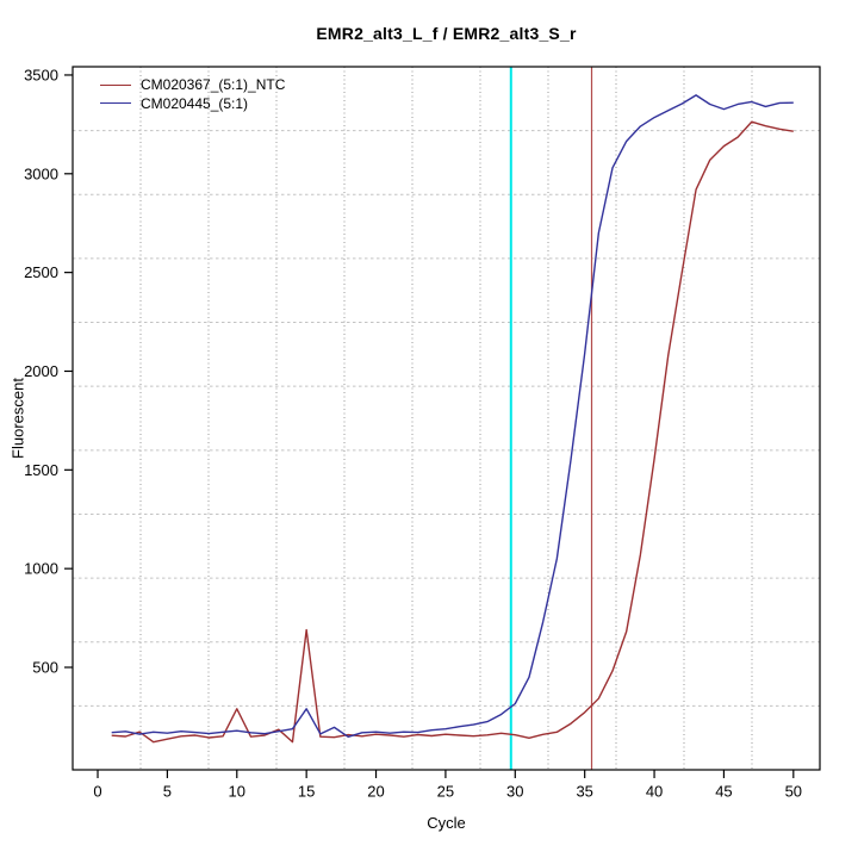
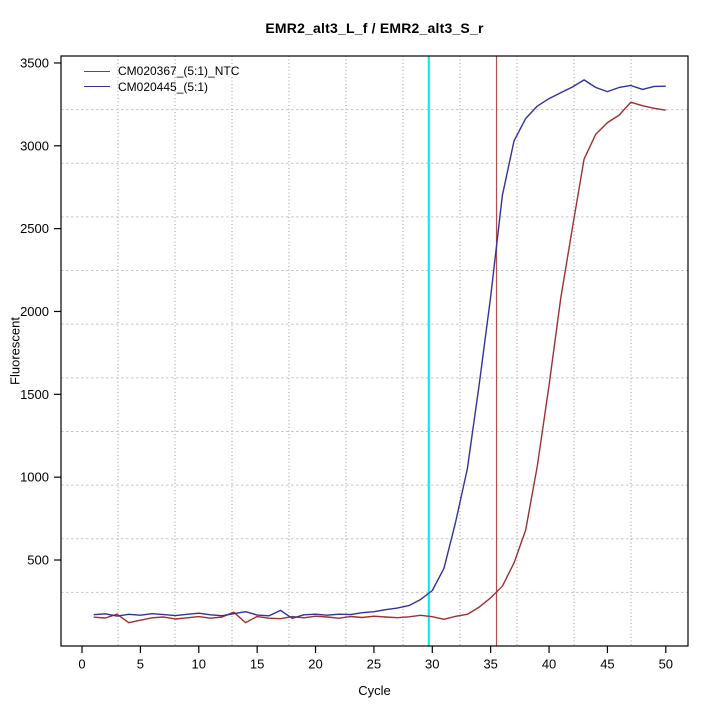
CM020367_(5:1)_NTC/10: 290 -> 160
CM020367_(5:1)_NTC/15: 690 -> 160
CM020445_(5:1)/15: 290 -> 170
